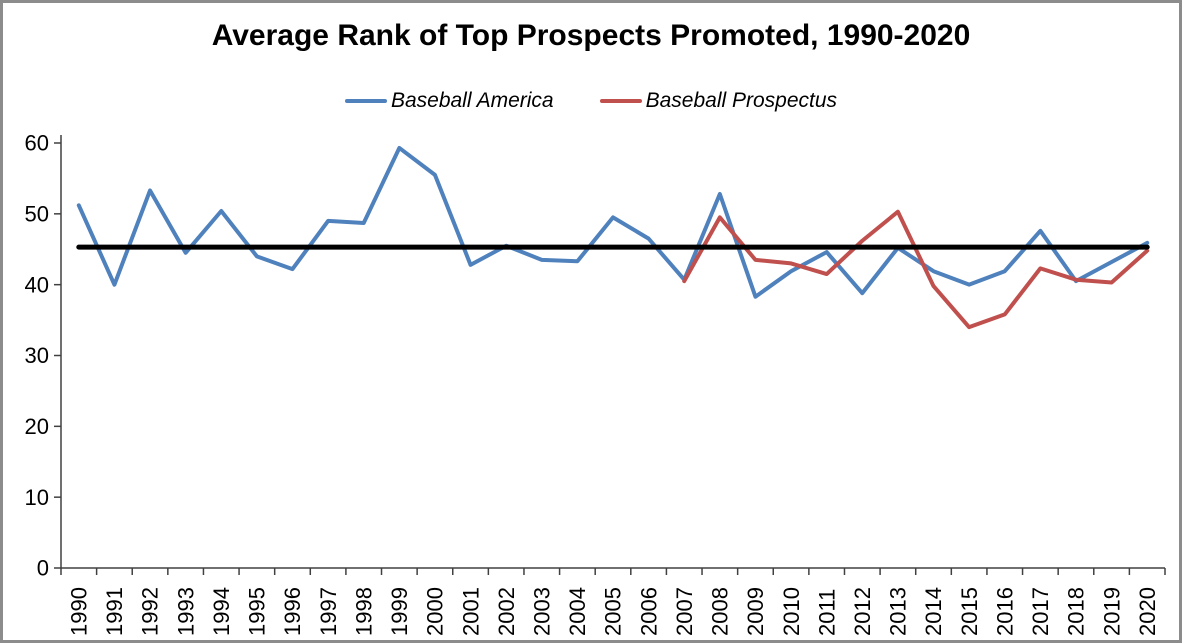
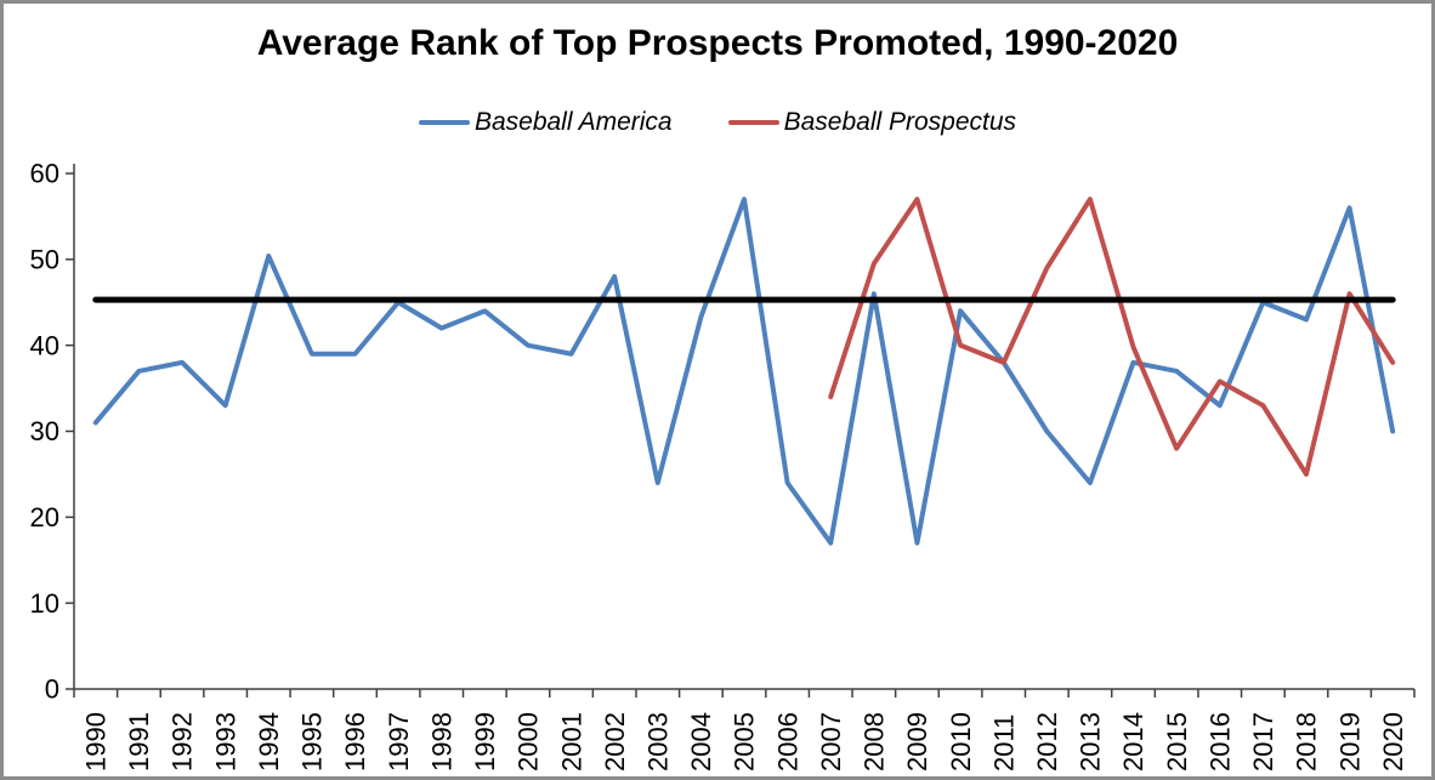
Baseball America/1990: 51 -> 31
Baseball America/1991: 40 -> 37
Baseball America/1992: 53 -> 38
Baseball America/1993: 44 -> 33
Baseball America/1995: 44 -> 39
Baseball America/1996: 42 -> 39
Baseball America/1997: 49 -> 45
Baseball America/1998: 49 -> 42
Baseball America/1999: 59 -> 44
Baseball America/2000: 56 -> 40
Baseball America/2001: 43 -> 39
Baseball America/2002: 46 -> 48
Baseball America/2003: 44 -> 24
Baseball America/2005: 50 -> 57
Baseball America/2006: 46 -> 24
Baseball America/2007: 41 -> 17
Baseball Prospectus/2007: 40 -> 34
Baseball America/2008: 53 -> 46
Baseball America/2009: 38 -> 17
Baseball Prospectus/2009: 44 -> 57
Baseball America/2010: 42 -> 44
Baseball Prospectus/2010: 43 -> 40
Baseball America/2011: 45 -> 38
Baseball Prospectus/2011: 42 -> 38
Baseball America/2012: 39 -> 30
Baseball Prospectus/2012: 46 -> 49
Baseball America/2013: 45 -> 24
Baseball Prospectus/2013: 50 -> 57
Baseball America/2014: 42 -> 38
Baseball America/2015: 40 -> 37
Baseball Prospectus/2015: 34 -> 28
Baseball America/2016: 42 -> 33
Baseball America/2017: 48 -> 45
Baseball Prospectus/2017: 42 -> 33
Baseball America/2018: 40 -> 43
Baseball Prospectus/2018: 41 -> 25
Baseball America/2019: 43 -> 56
Baseball Prospectus/2019: 40 -> 46
Baseball America/2020: 46 -> 30
Baseball Prospectus/2020: 45 -> 38
